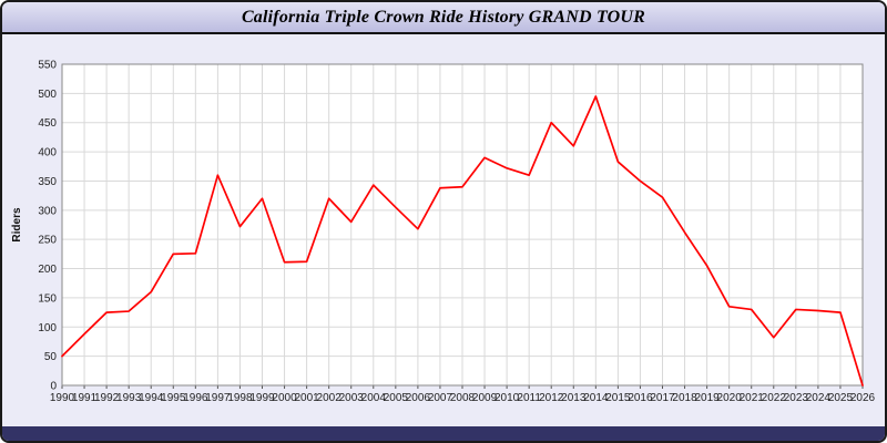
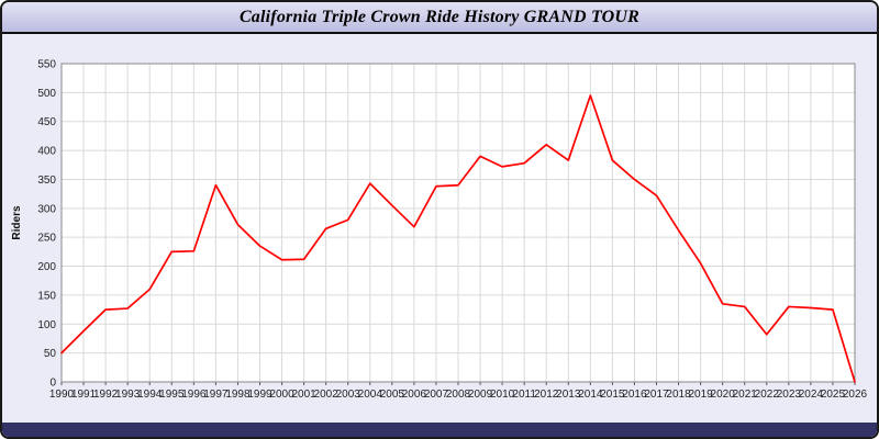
1997: 360 -> 340
1999: 320 -> 240
2002: 320 -> 260
2011: 360 -> 380
2012: 450 -> 410
2013: 410 -> 380
